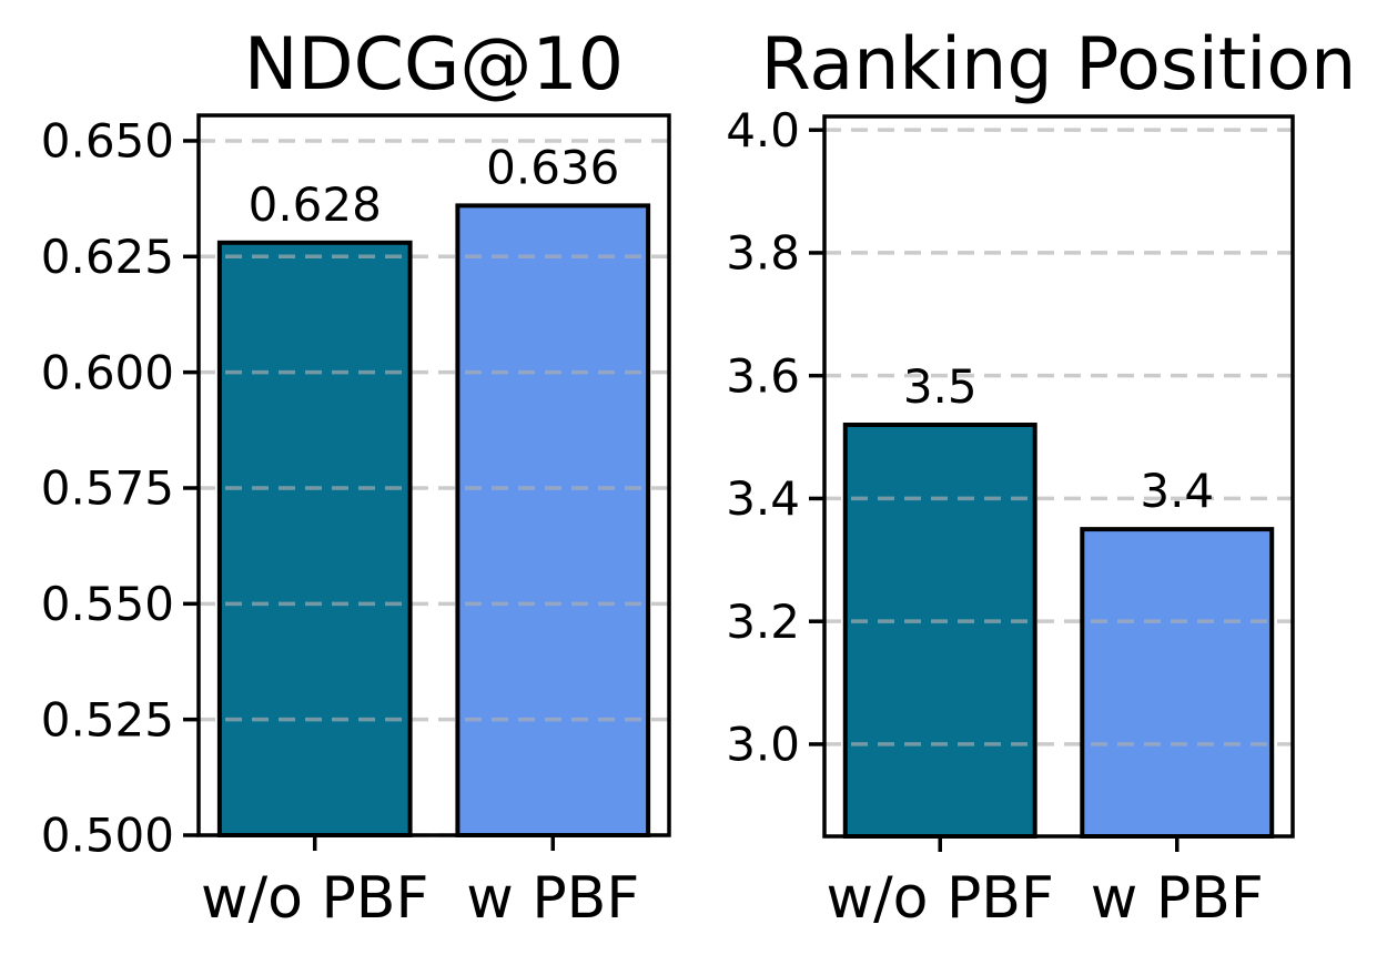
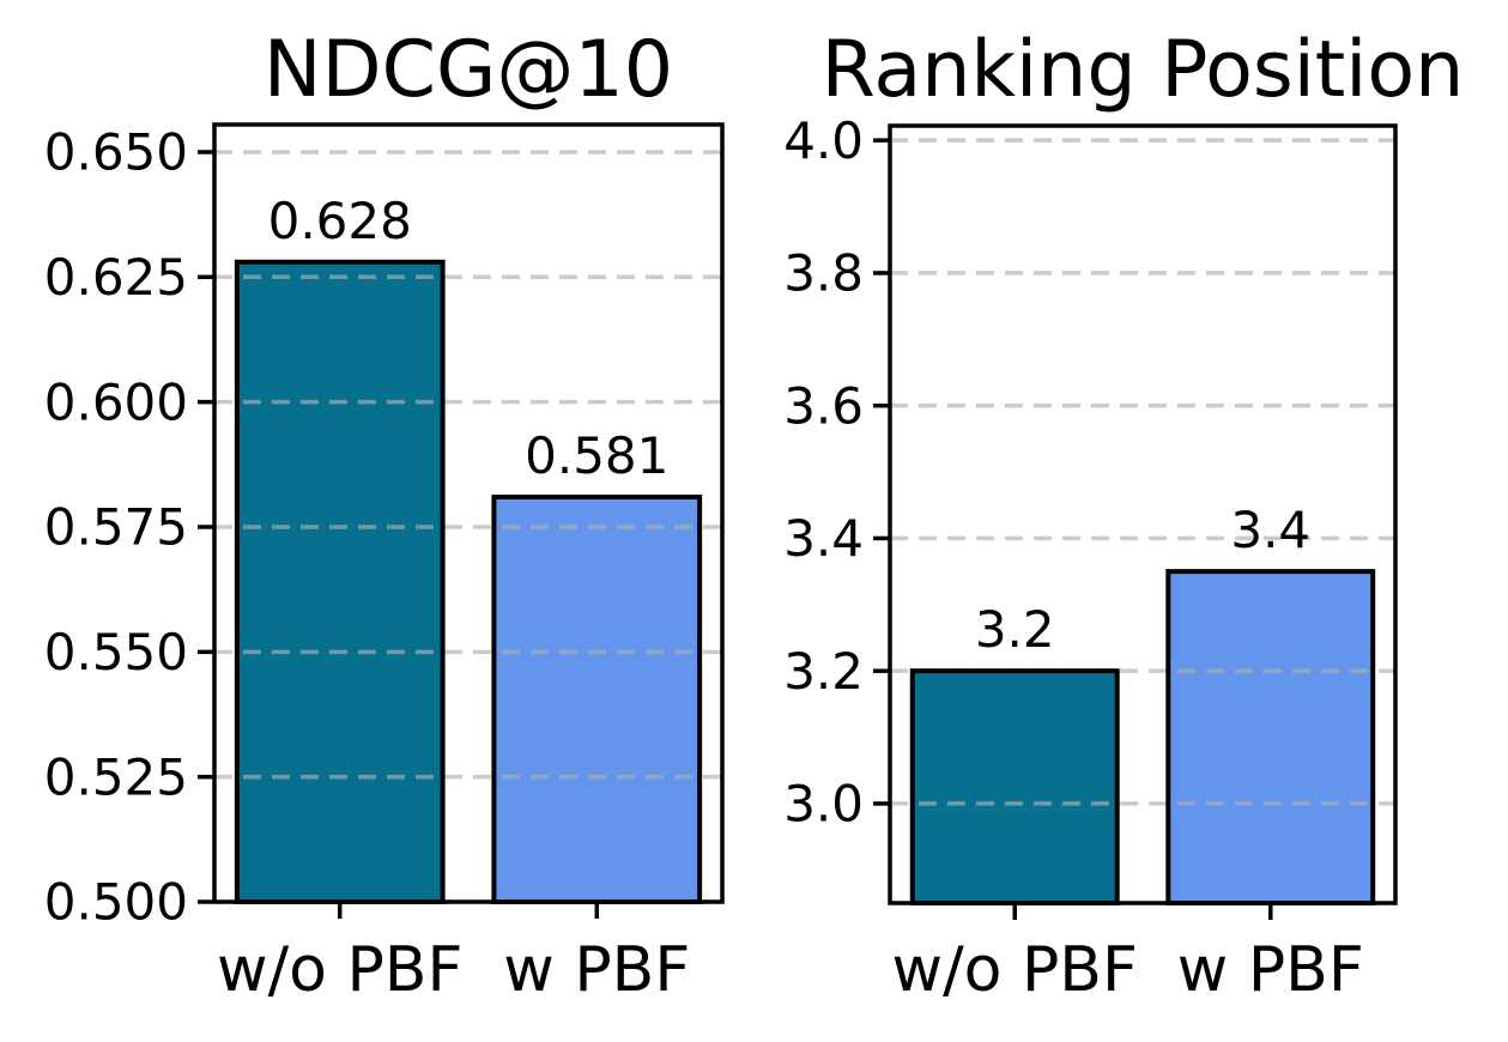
NDCG@10/w PBF: 0.636 -> 0.581
Ranking Position/w/o PBF: 3.5 -> 3.2
